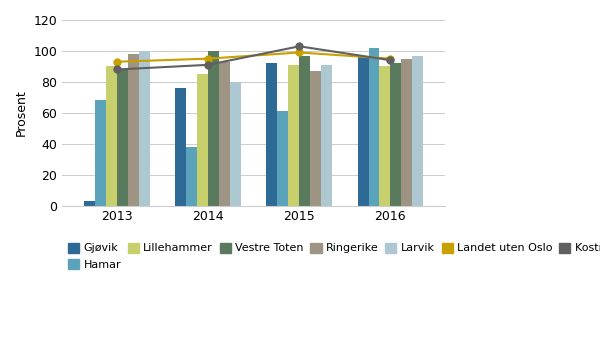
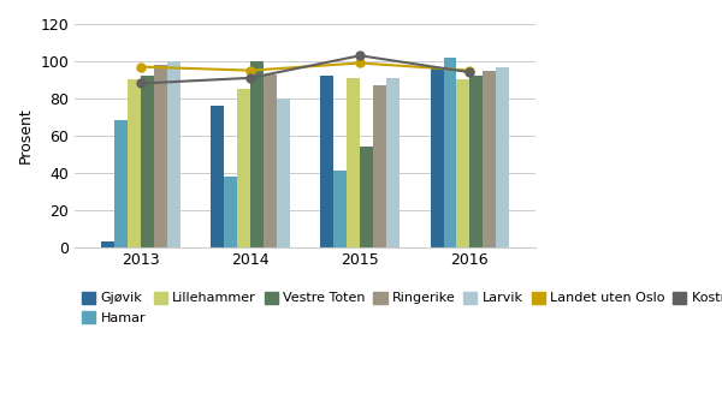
Landet uten Oslo/2013: 93 -> 97
Vestre Toten/2013: 88 -> 92
Hamar/2015: 61 -> 41
Vestre Toten/2015: 97 -> 54
